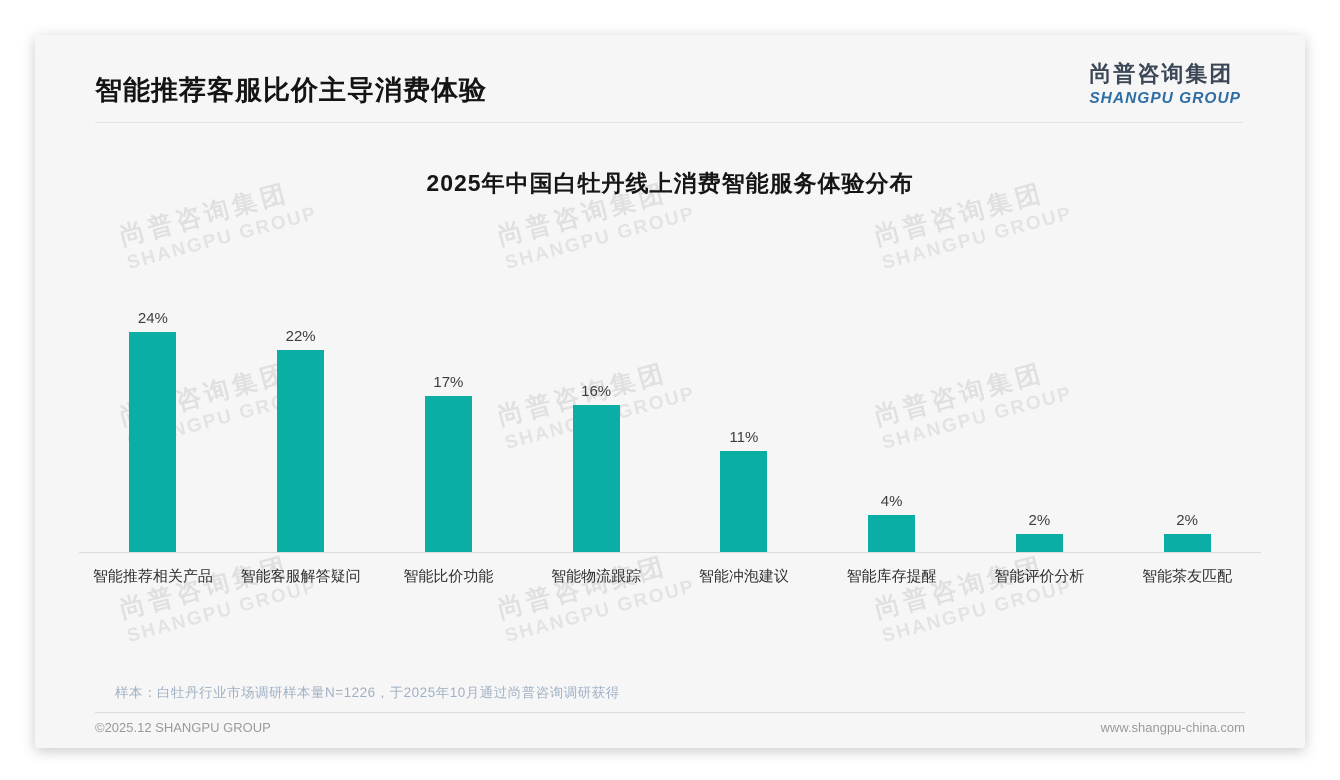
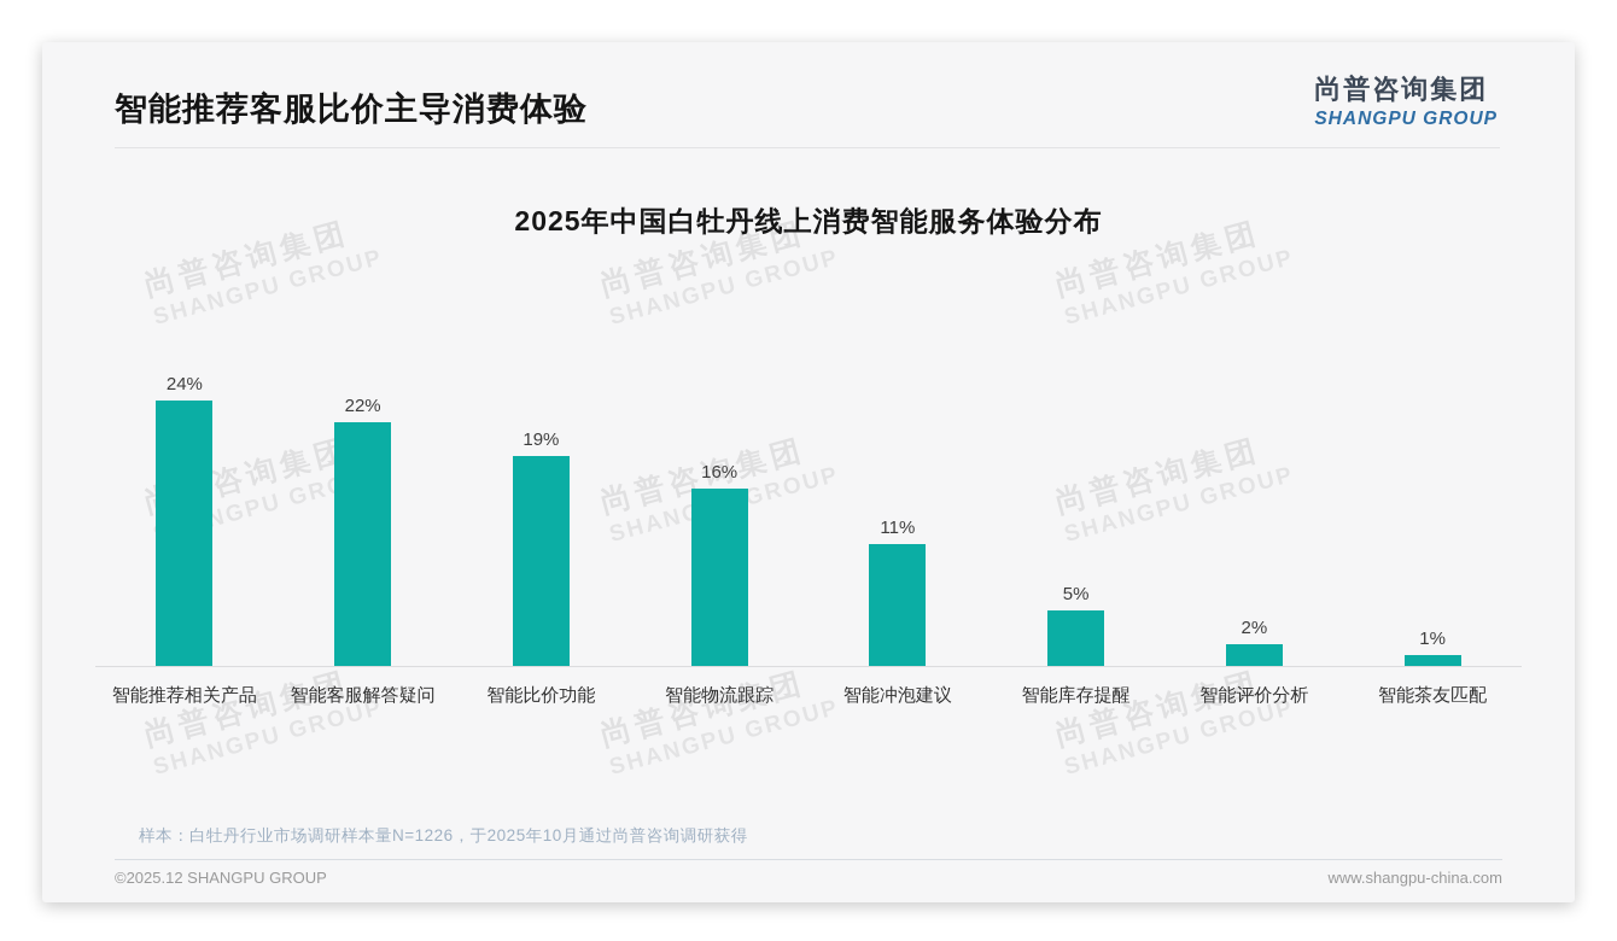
智能比价功能: 17% -> 19%
智能库存提醒: 4% -> 5%
智能茶友匹配: 2% -> 1%
